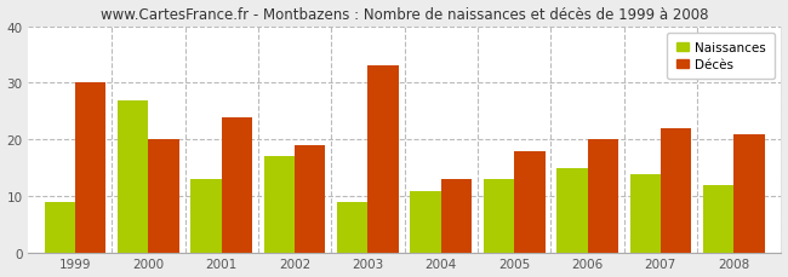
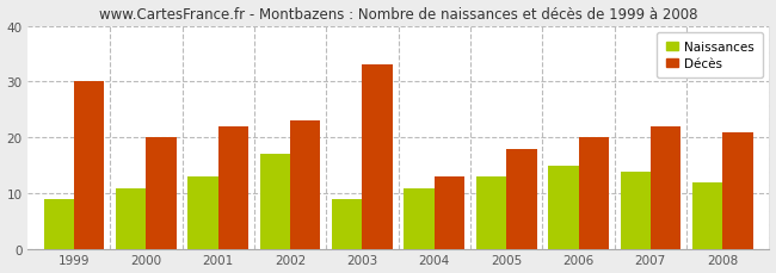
Naissances/2000: 27 -> 11
Décès/2001: 24 -> 22
Décès/2002: 19 -> 23
